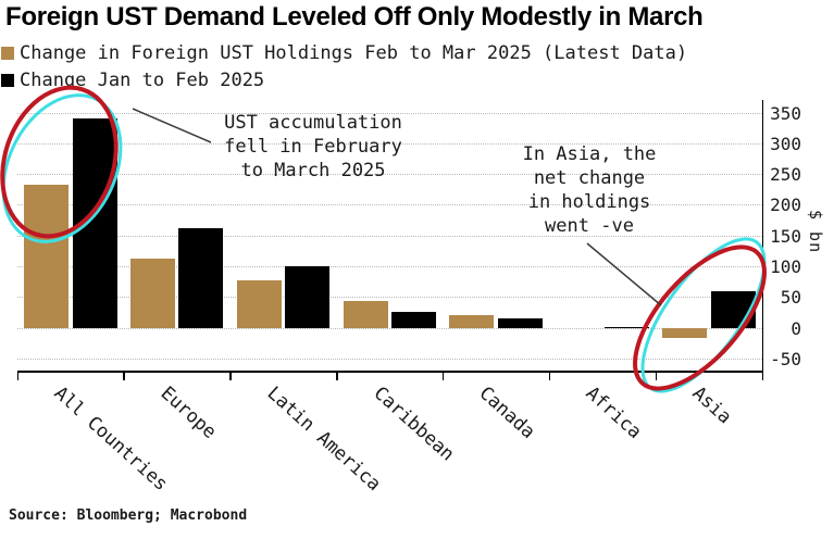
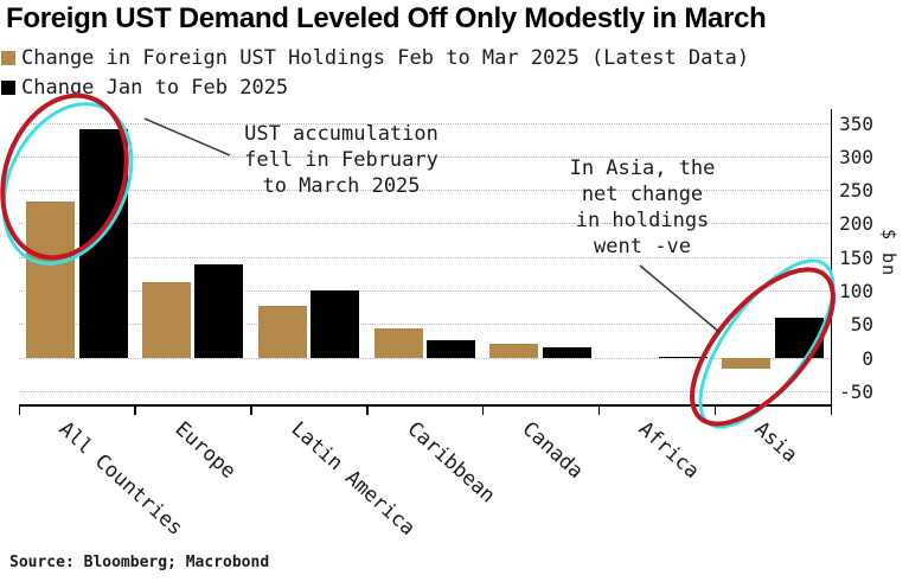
Change Jan to Feb 2025/Europe: 160 -> 140
